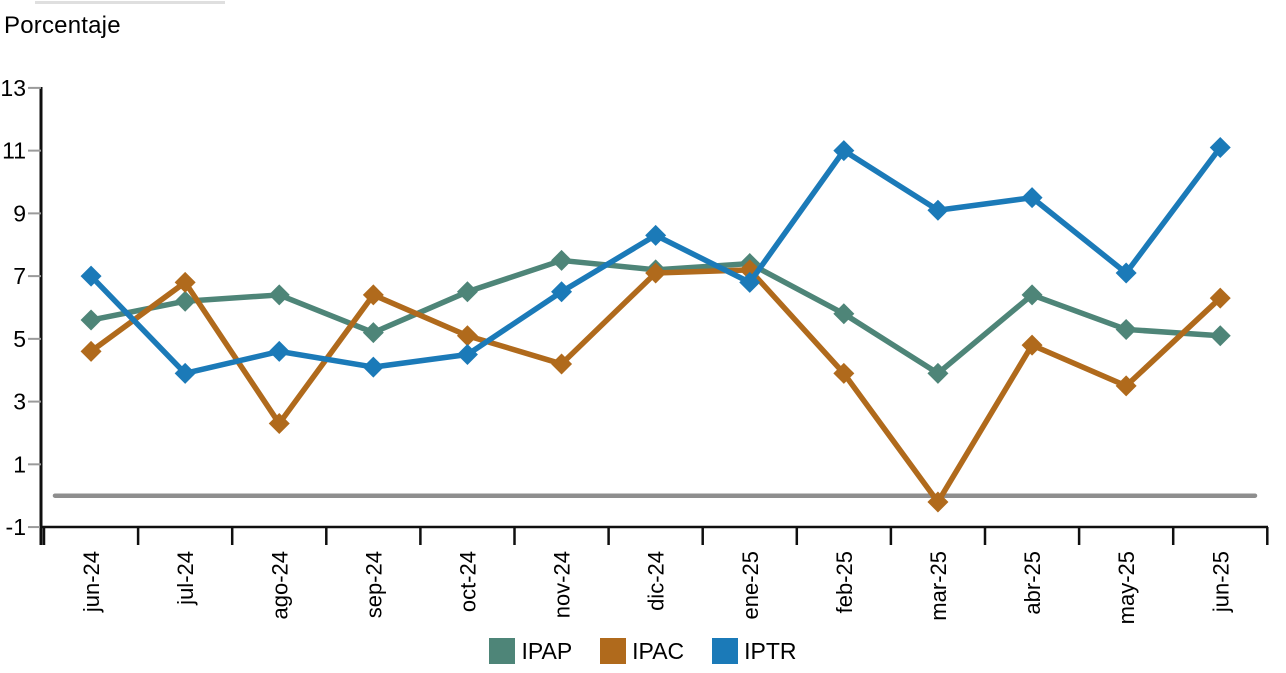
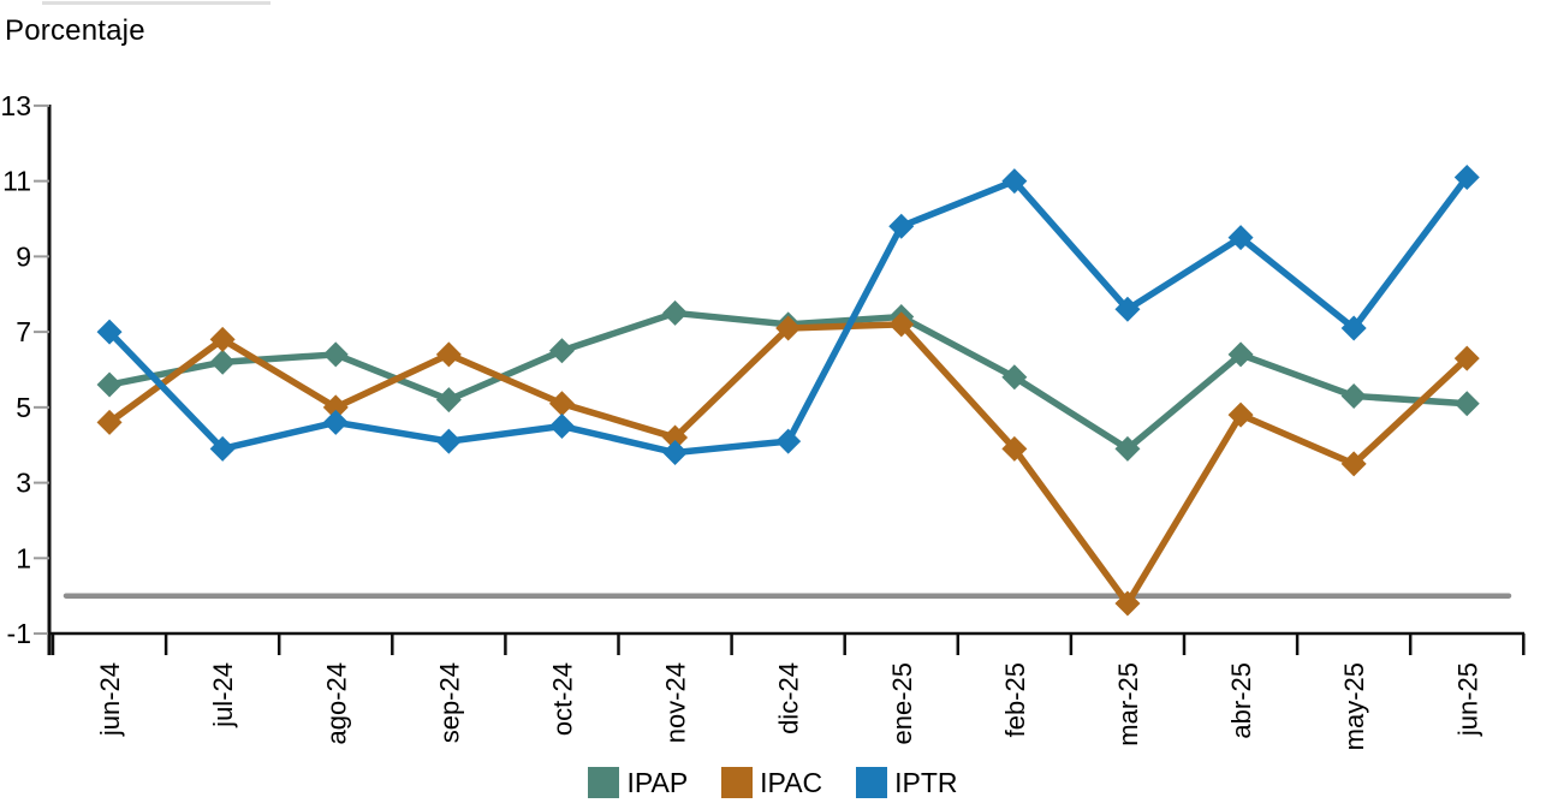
IPAC/ago-24: 2.3 -> 5.0
IPTR/nov-24: 6.5 -> 3.8
IPTR/dic-24: 8.3 -> 4.1
IPTR/ene-25: 6.8 -> 9.8
IPTR/mar-25: 9.1 -> 7.6
